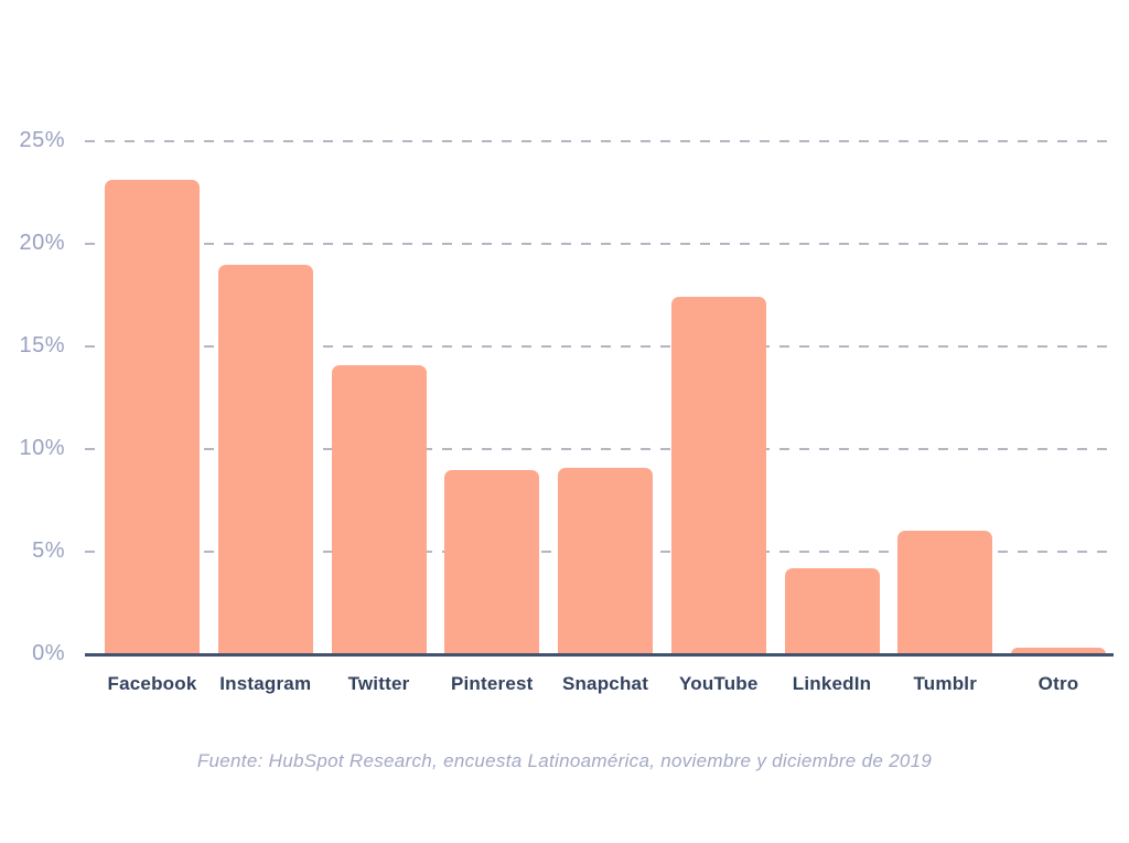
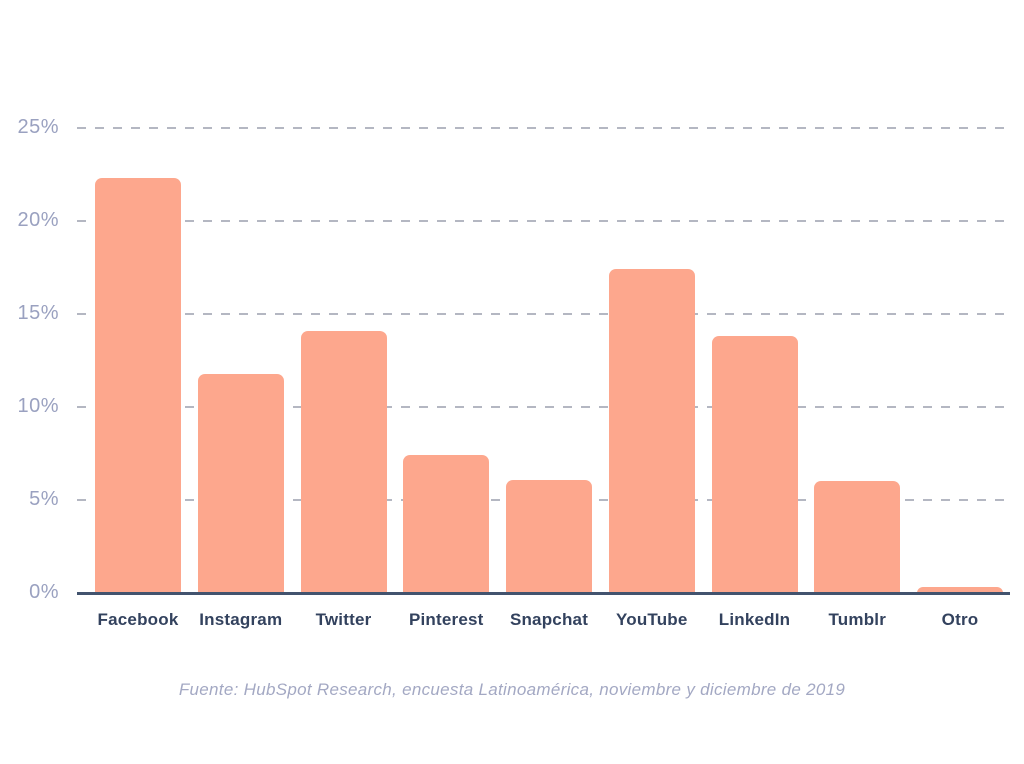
Facebook: 23.1% -> 22.3%
Instagram: 19.0% -> 11.8%
Pinterest: 9.0% -> 7.4%
Snapchat: 9.1% -> 6.1%
LinkedIn: 4.2% -> 13.8%
